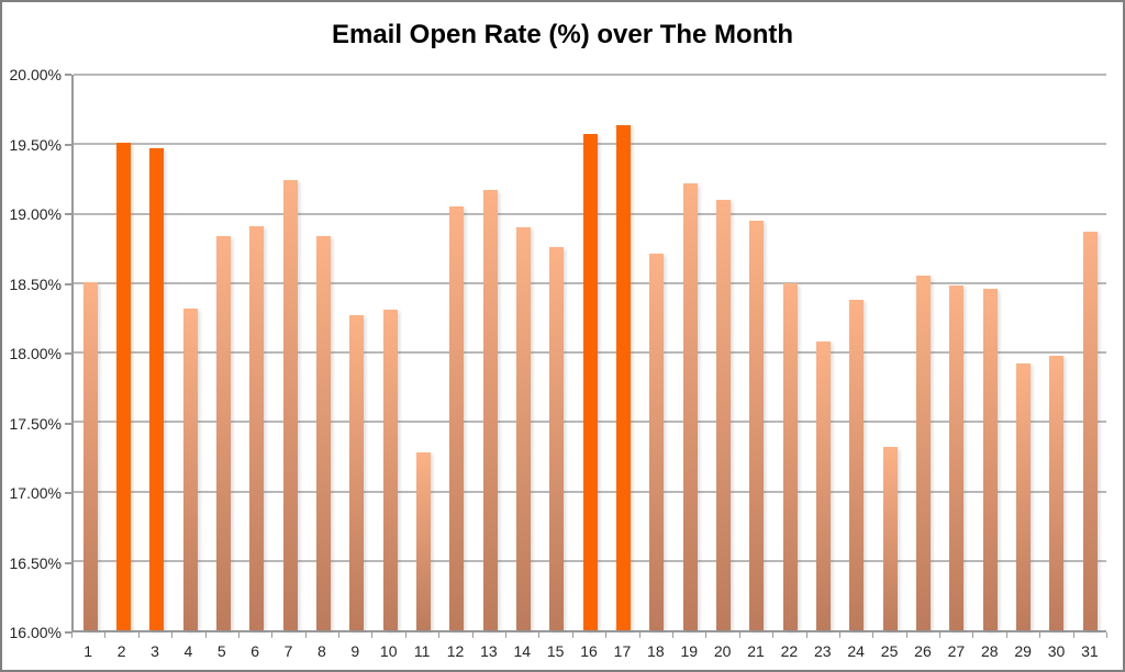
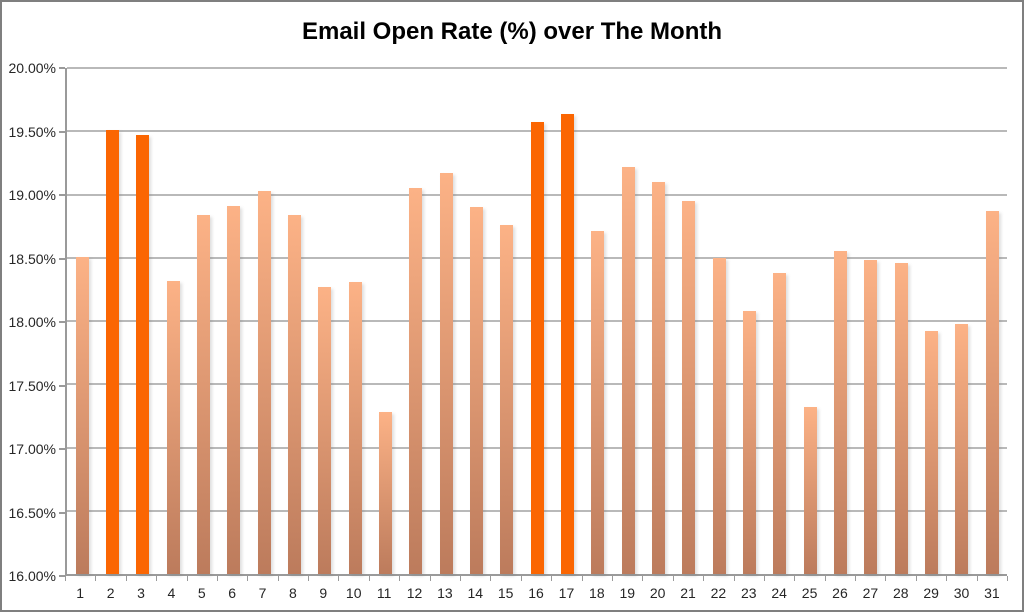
7: 19.24% -> 19.03%
